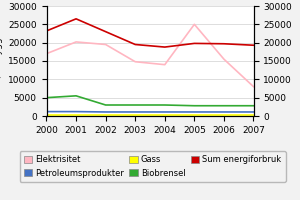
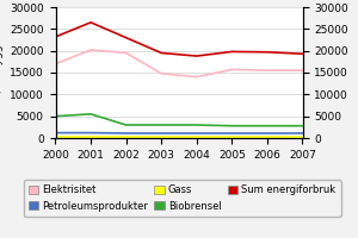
Elektrisitet/2005: 25000 -> 15700
Elektrisitet/2007: 8000 -> 15500
